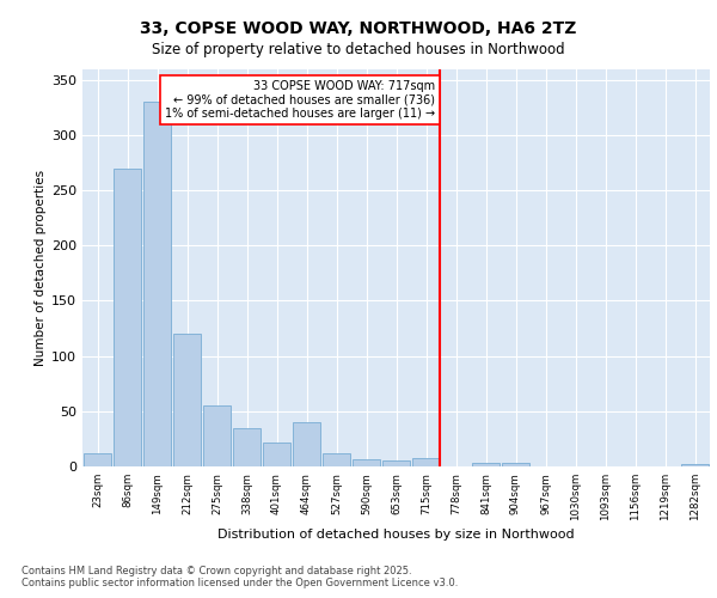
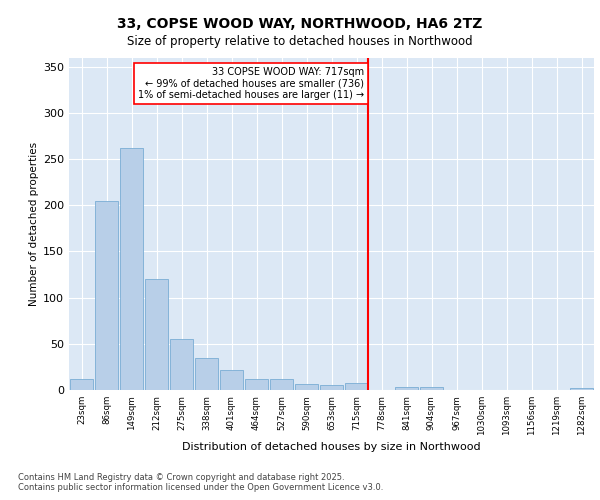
86sqm: 270 -> 205
149sqm: 330 -> 262
464sqm: 40 -> 12
